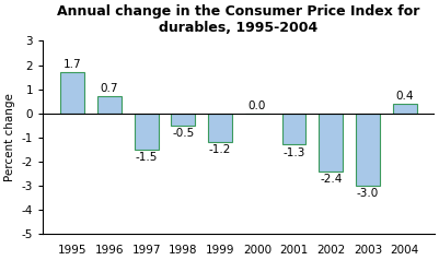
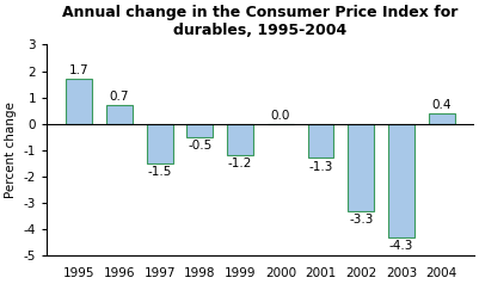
2002: -2.4 -> -3.3
2003: -3.0 -> -4.3
